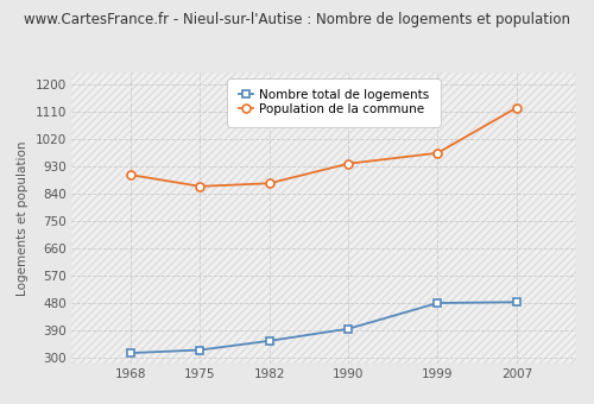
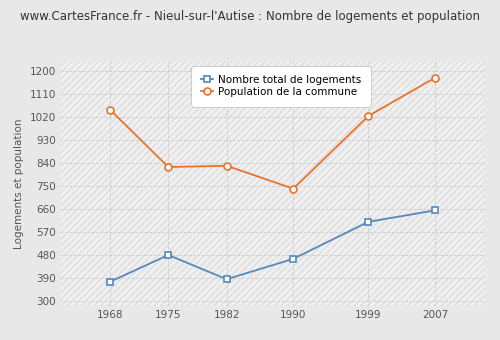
Nombre total de logements/1968: 315 -> 375
Population de la commune/1968: 903 -> 1050
Nombre total de logements/1975: 325 -> 480
Population de la commune/1975: 865 -> 825
Nombre total de logements/1982: 355 -> 385
Population de la commune/1982: 875 -> 830
Nombre total de logements/1990: 395 -> 465
Population de la commune/1990: 940 -> 740
Nombre total de logements/1999: 480 -> 610
Population de la commune/1999: 975 -> 1025
Nombre total de logements/2007: 483 -> 655
Population de la commune/2007: 1125 -> 1175
